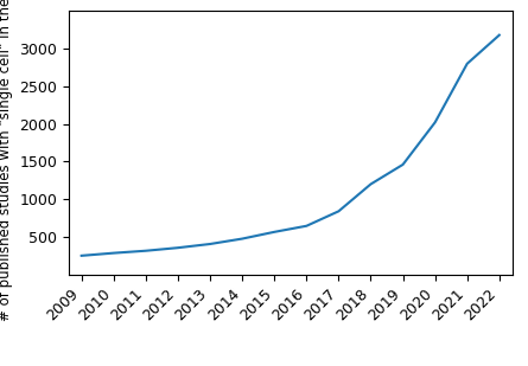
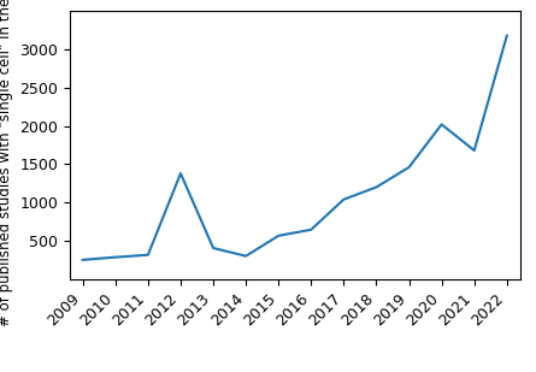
2012: 360 -> 1380
2014: 480 -> 300
2017: 840 -> 1040
2021: 2800 -> 1680
